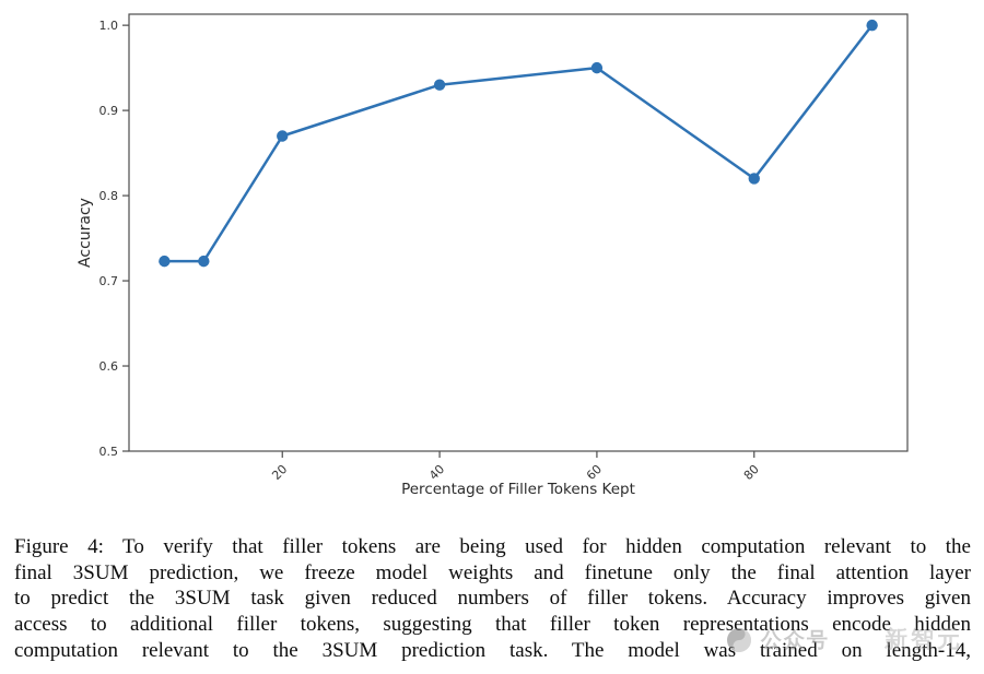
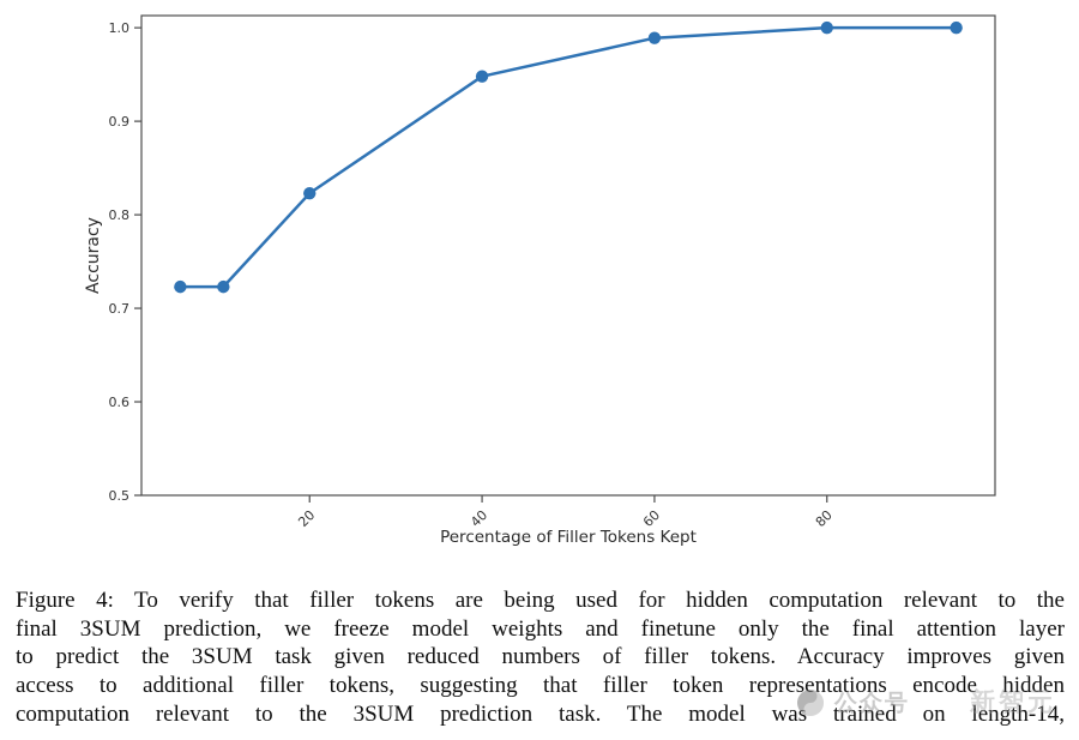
20: 0.87 -> 0.82
40: 0.93 -> 0.95
60: 0.95 -> 0.99
80: 0.82 -> 1.00
